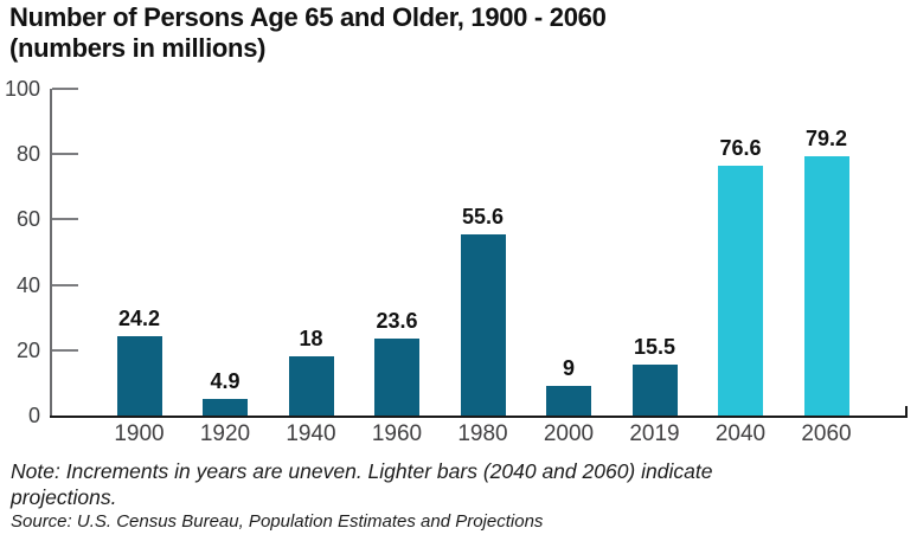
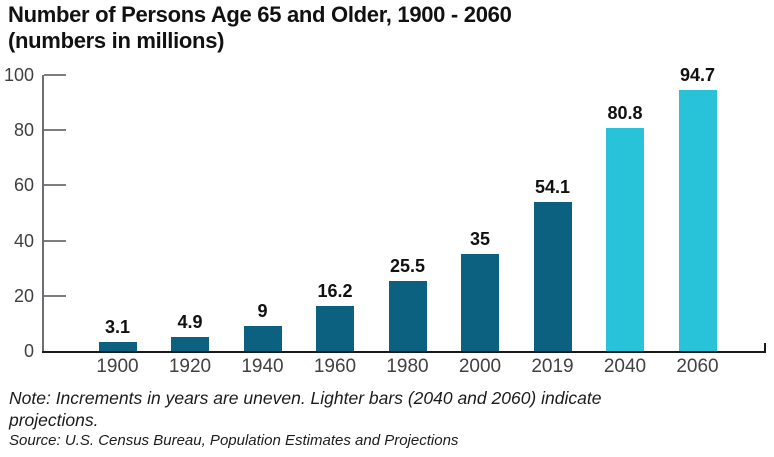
1900: 24.2 -> 3.1
1940: 18 -> 9
1960: 23.6 -> 16.2
1980: 55.6 -> 25.5
2000: 9 -> 35
2019: 15.5 -> 54.1
2040: 76.6 -> 80.8
2060: 79.2 -> 94.7
